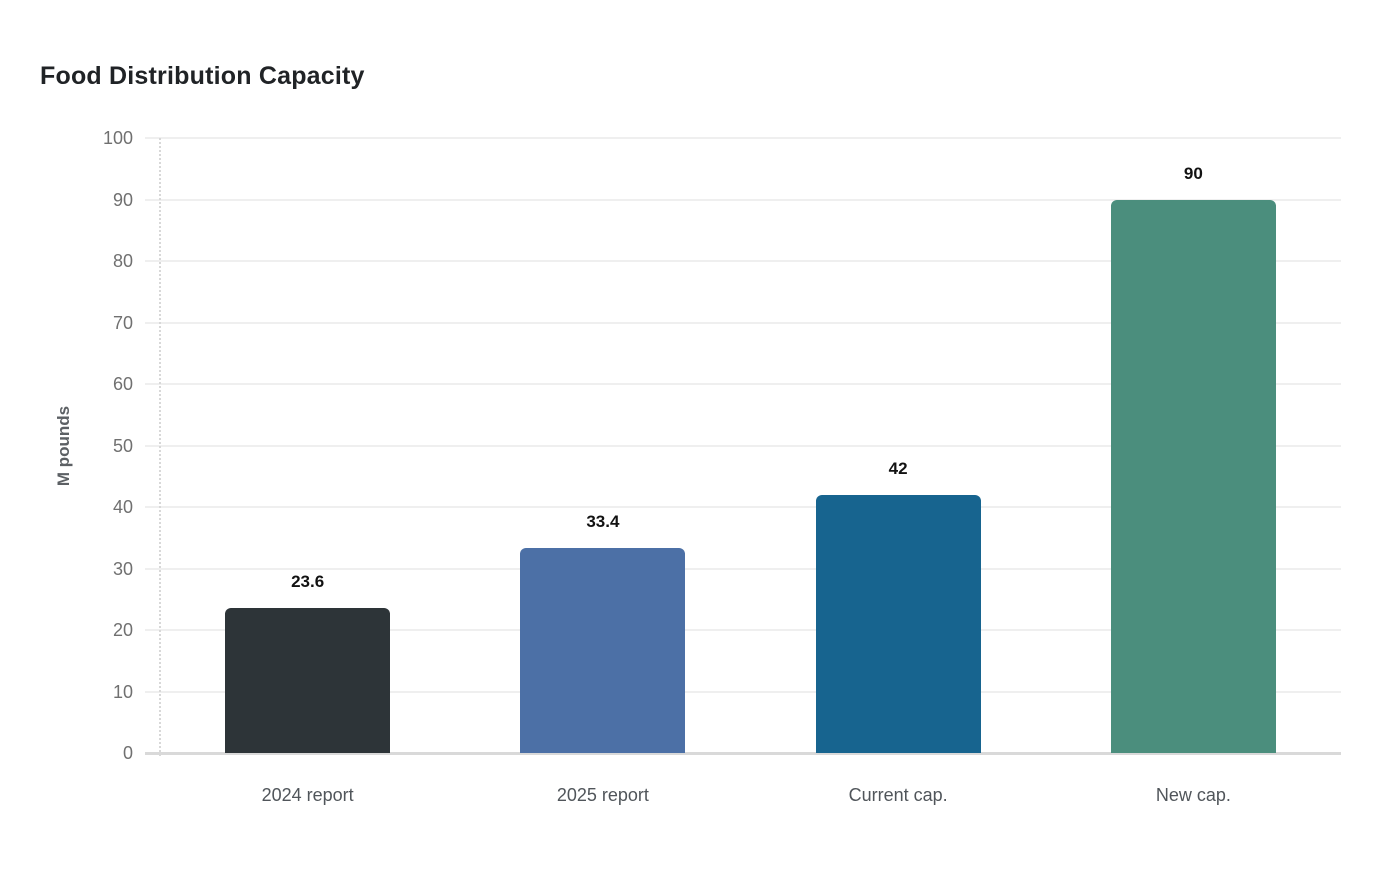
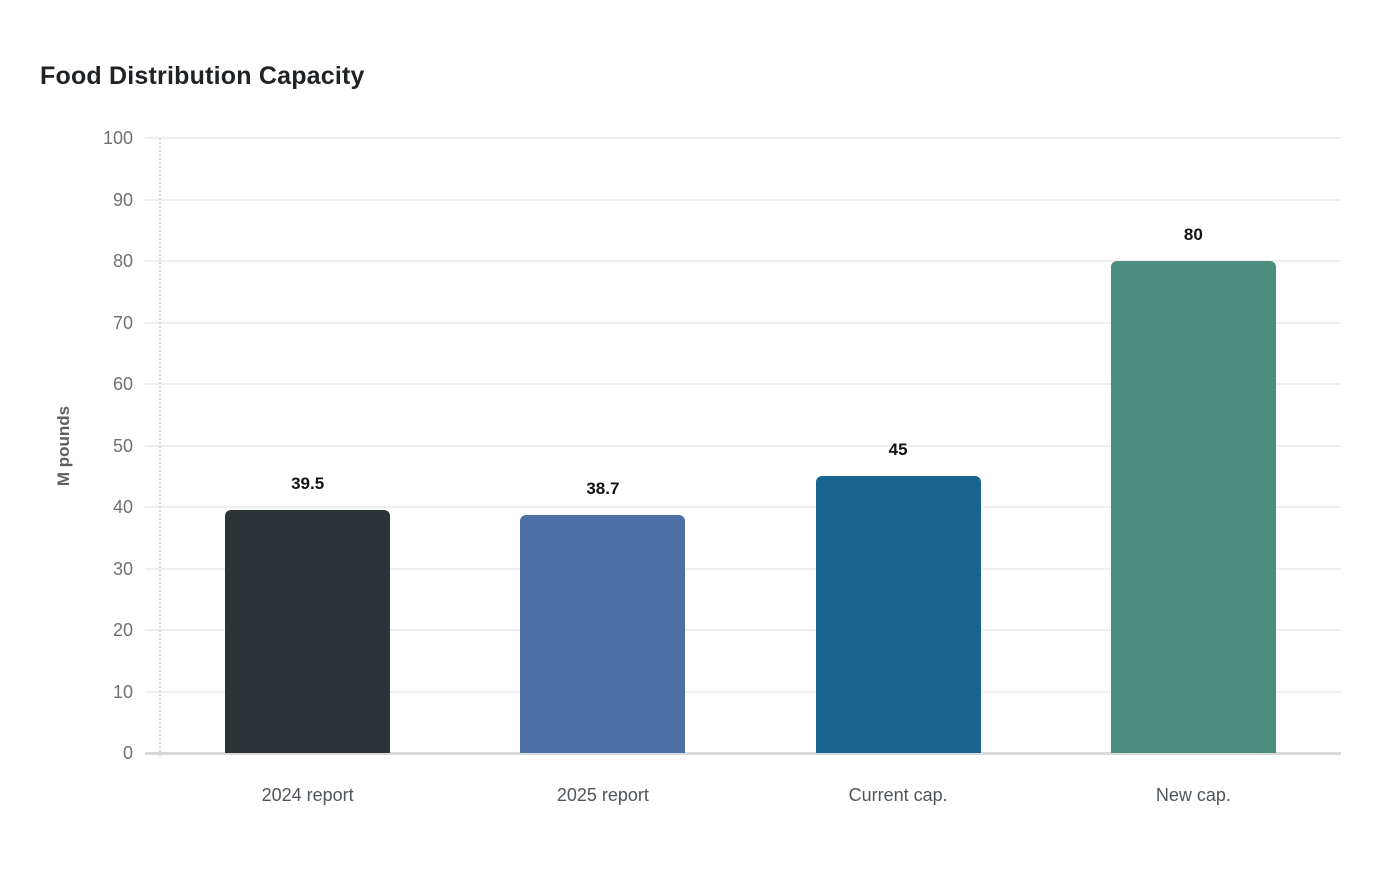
2024 report: 23.6 -> 39.5
2025 report: 33.4 -> 38.7
Current cap.: 42 -> 45
New cap.: 90 -> 80
